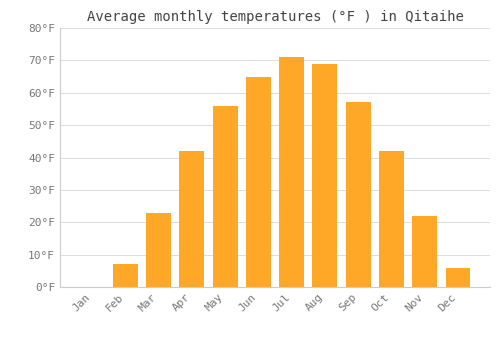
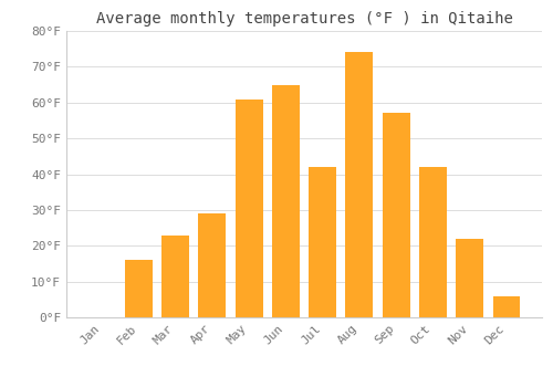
Feb: 7°F -> 16°F
Apr: 42°F -> 29°F
May: 56°F -> 61°F
Jul: 71°F -> 42°F
Aug: 69°F -> 74°F
